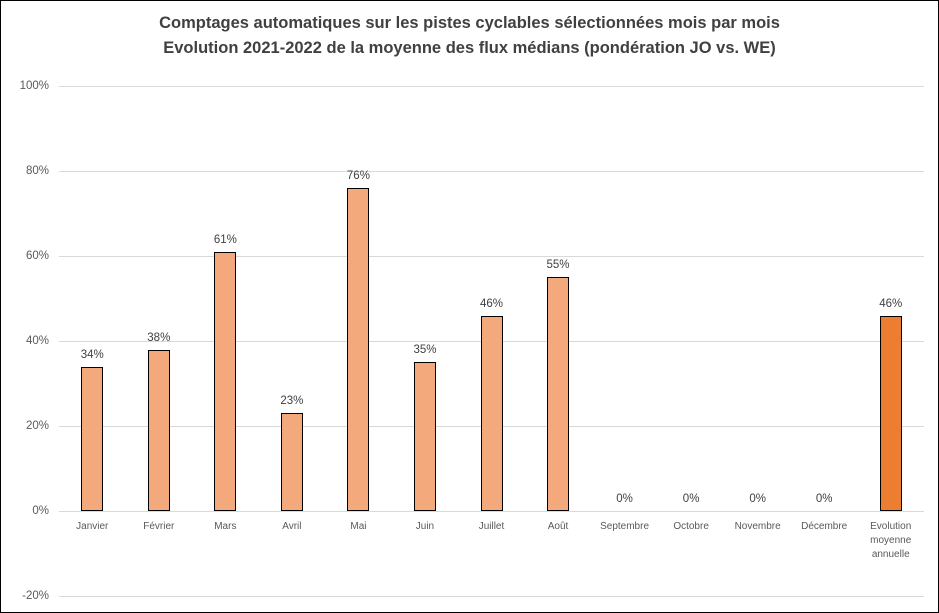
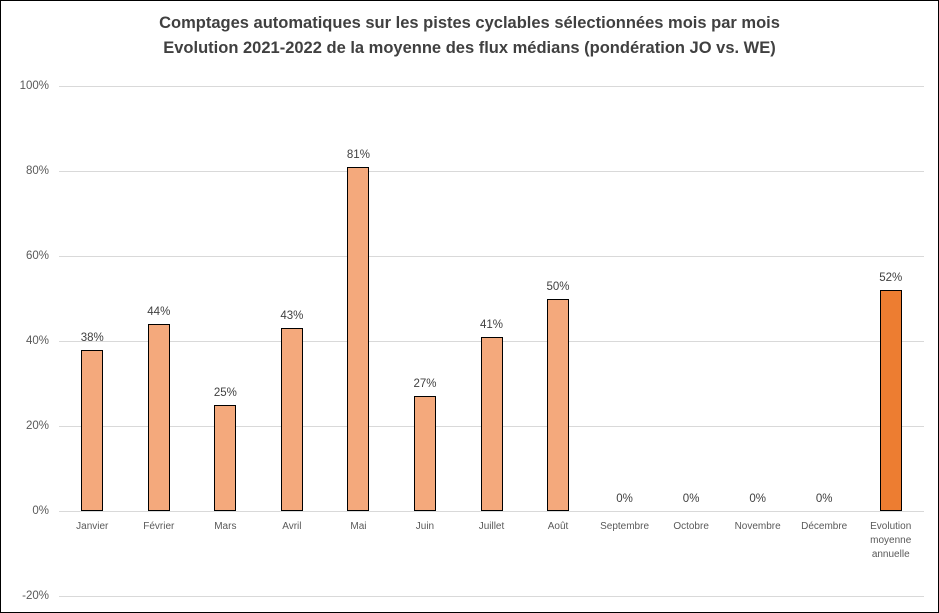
Janvier: 34% -> 38%
Février: 38% -> 44%
Mars: 61% -> 25%
Avril: 23% -> 43%
Mai: 76% -> 81%
Juin: 35% -> 27%
Juillet: 46% -> 41%
Août: 55% -> 50%
Evolution moyenne annuelle: 46% -> 52%
